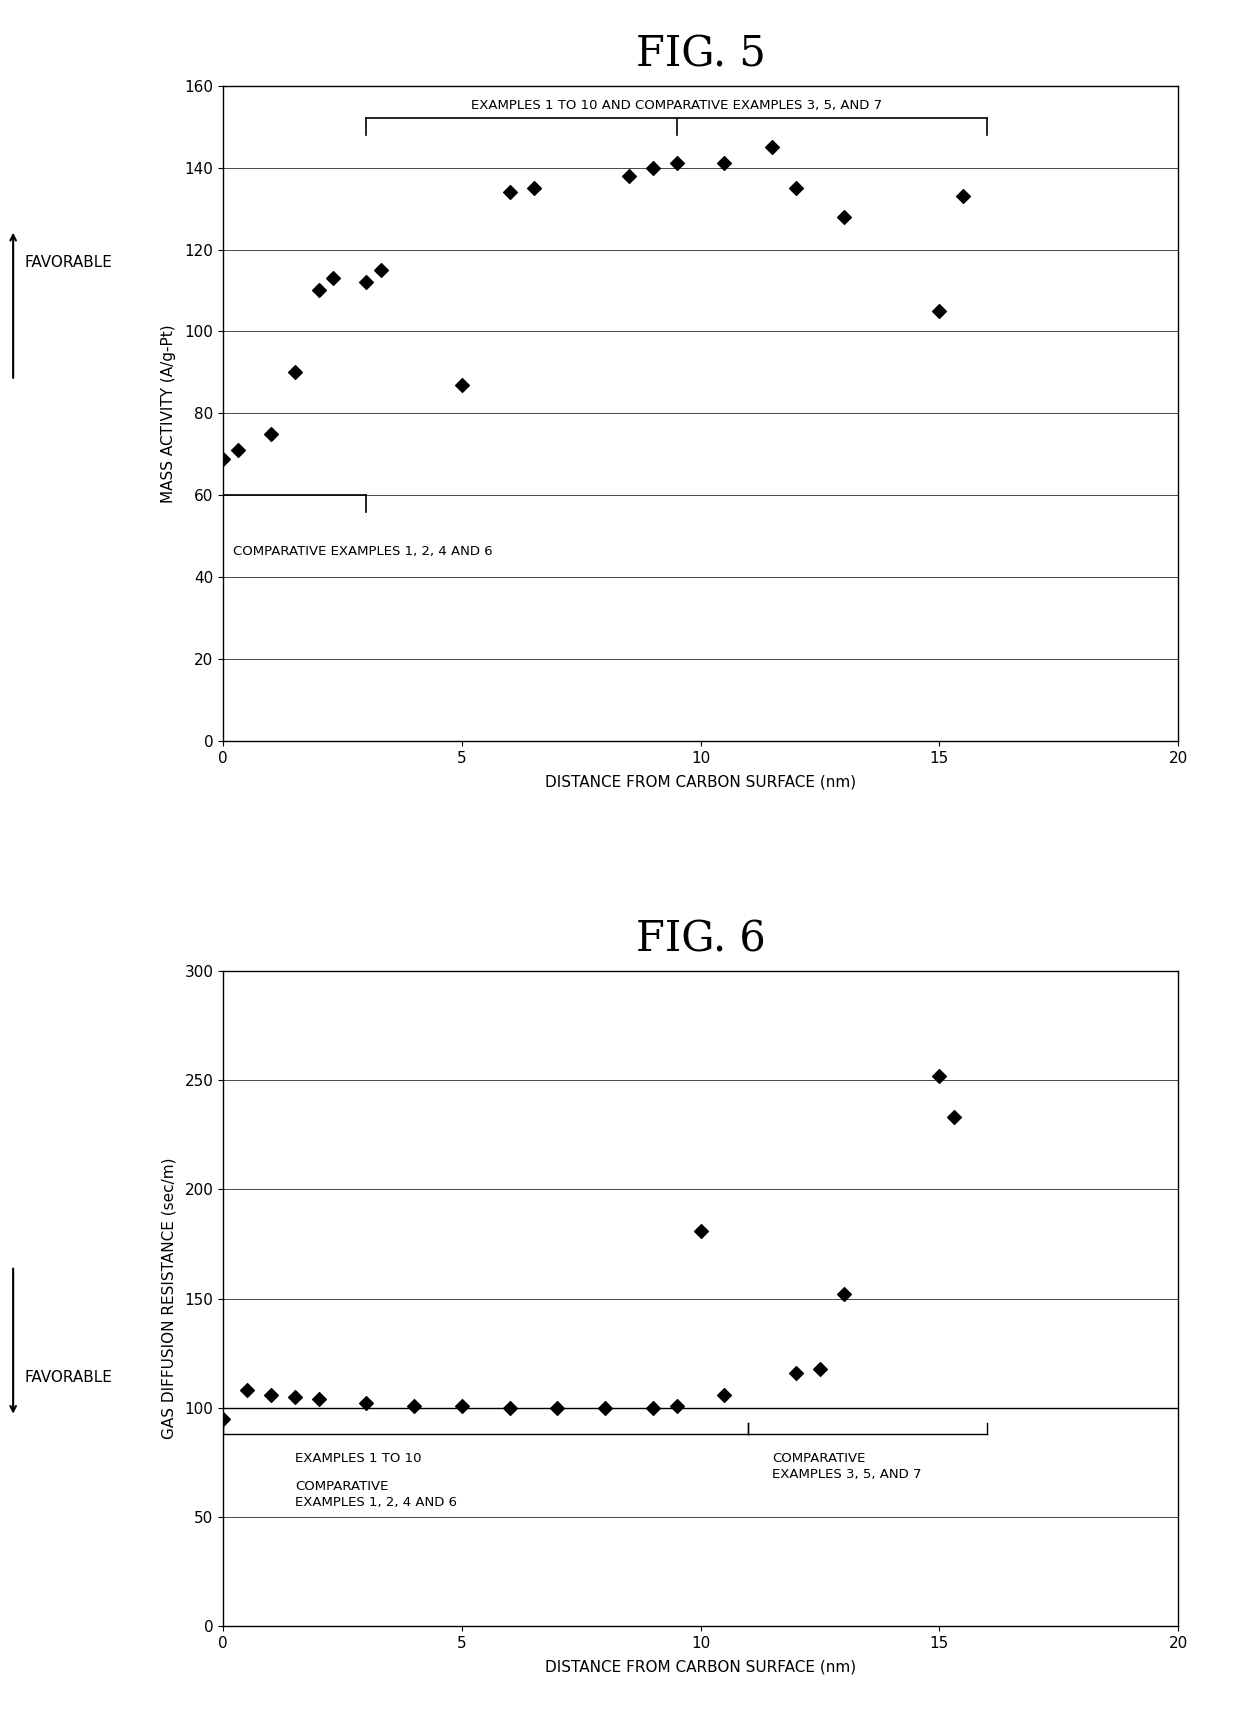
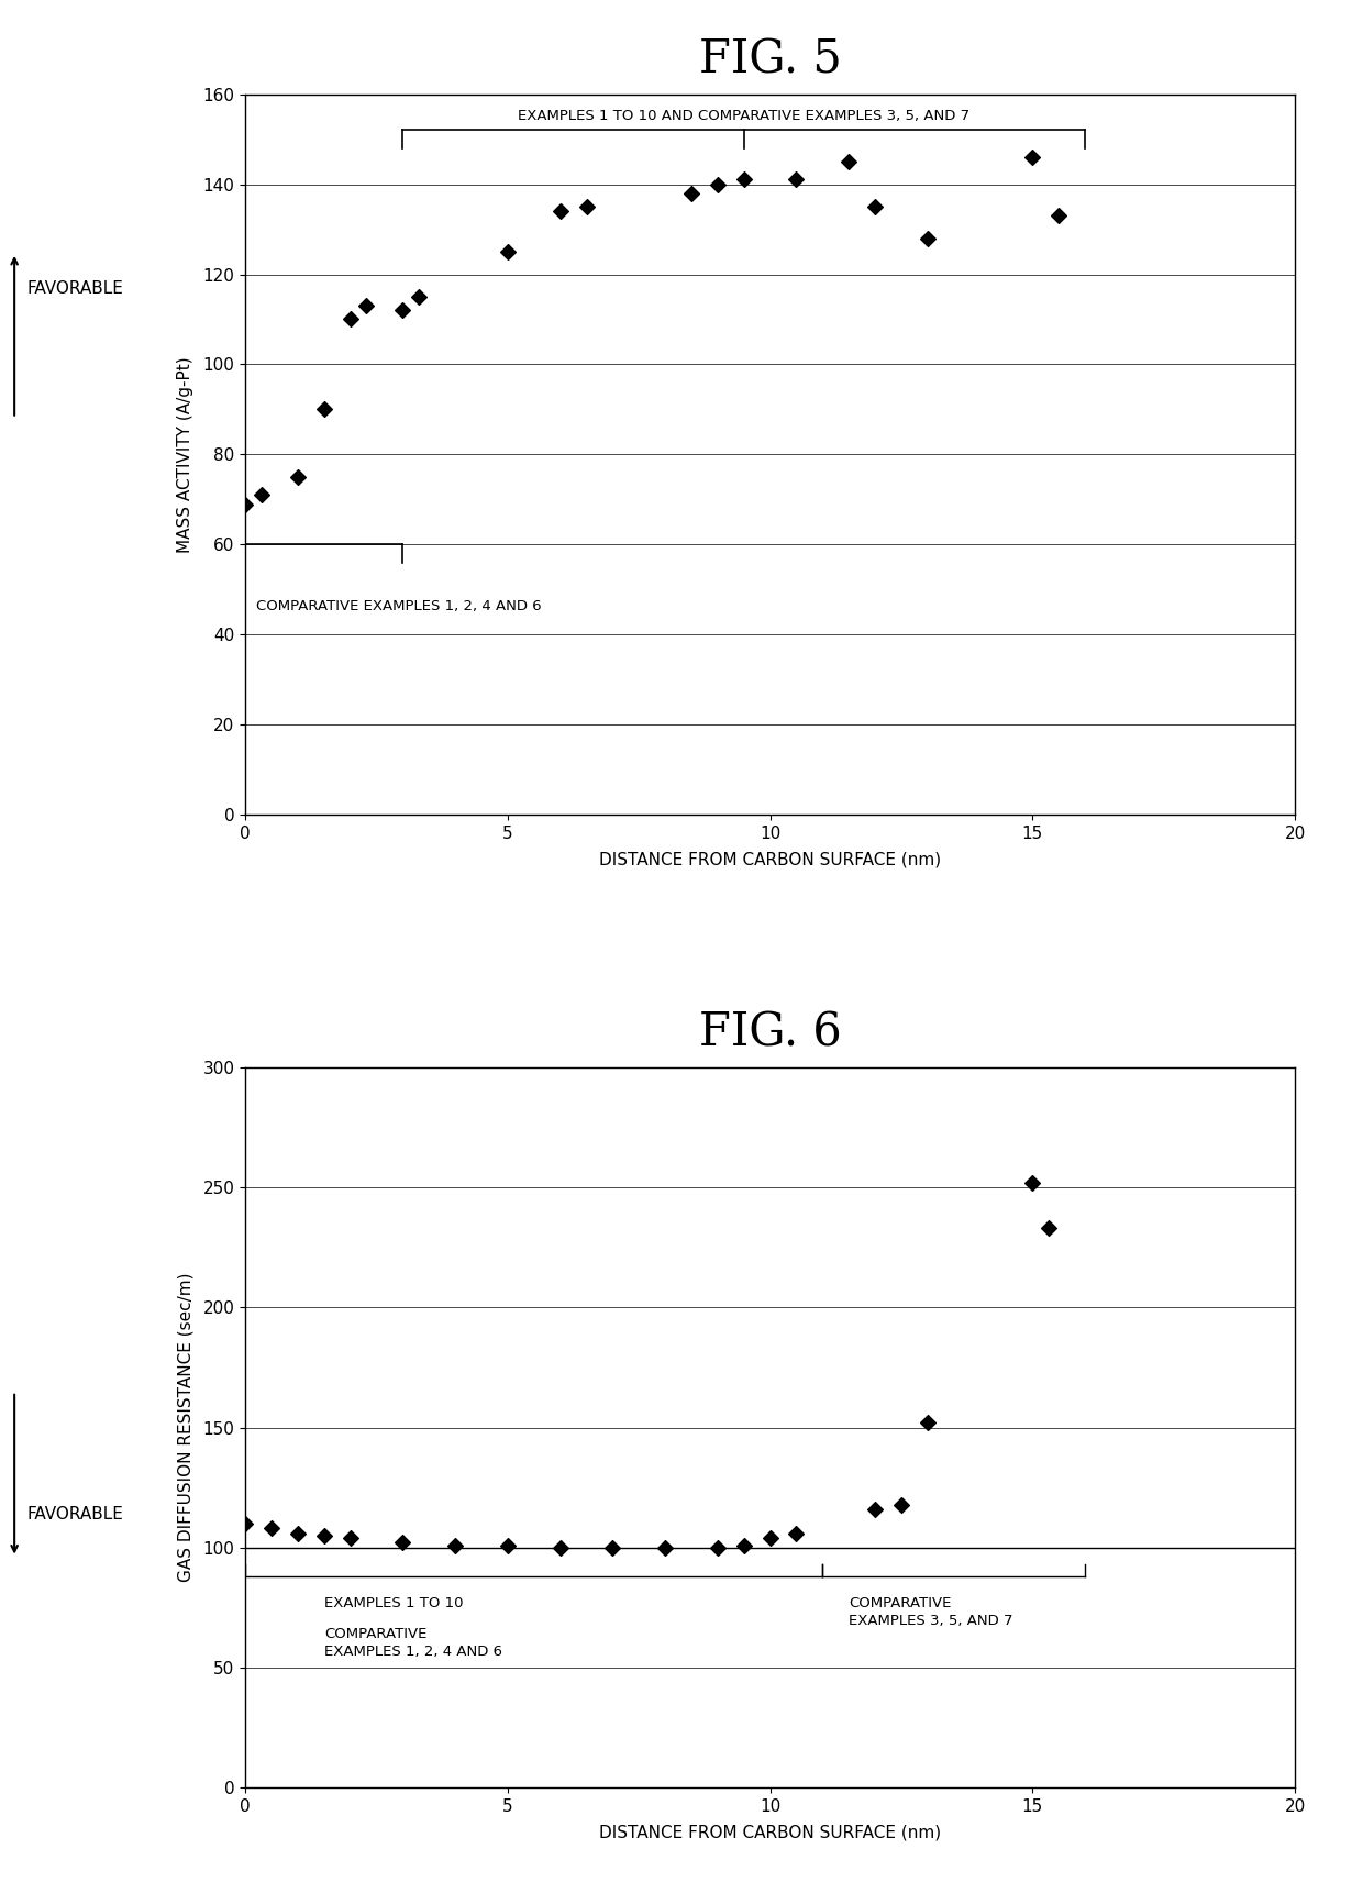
FIG. 5/5: 87 -> 125
FIG. 5/15: 105 -> 146
FIG. 6/0: 95 -> 110
FIG. 6/10: 181 -> 104
